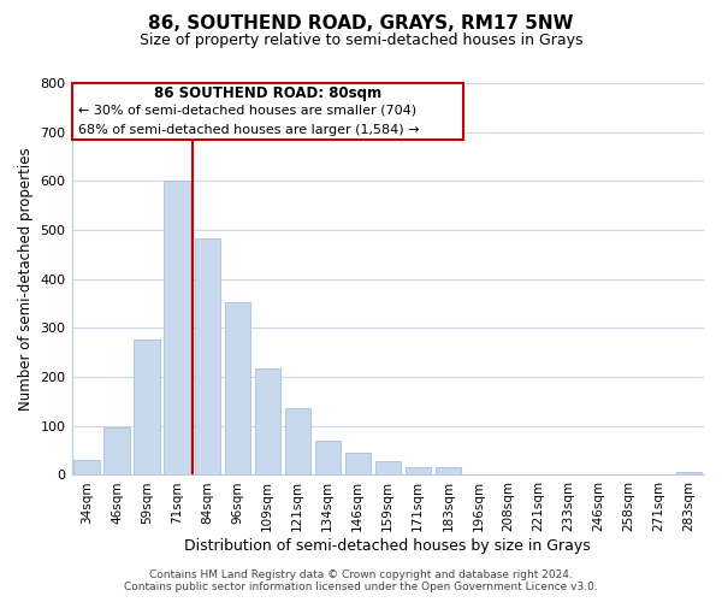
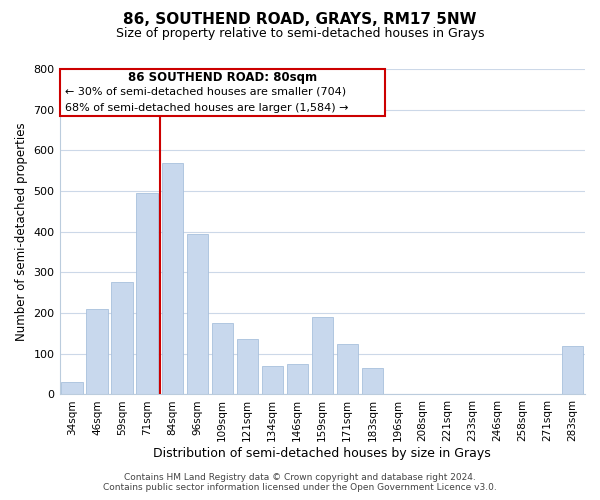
46sqm: 97 -> 210
71sqm: 600 -> 495
84sqm: 483 -> 570
96sqm: 352 -> 395
109sqm: 218 -> 175
146sqm: 45 -> 75
159sqm: 28 -> 190
171sqm: 15 -> 125
183sqm: 17 -> 65
283sqm: 5 -> 120
